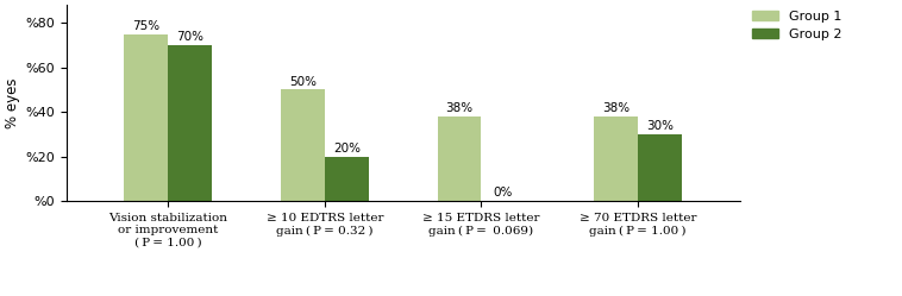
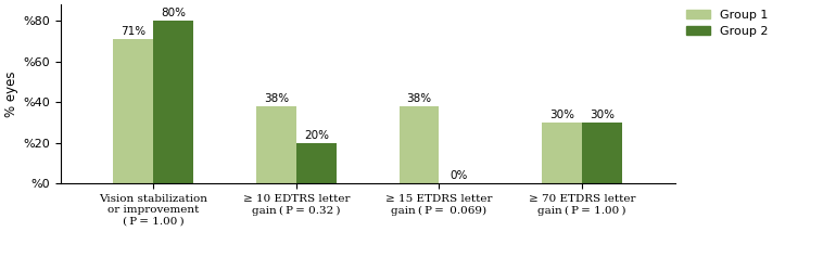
Group 1/Vision stabilization or improvement ( P = 1.00 ): 75% -> 71%
Group 2/Vision stabilization or improvement ( P = 1.00 ): 70% -> 80%
Group 1/≥ 10 EDTRS letter gain ( P = 0.32 ): 50% -> 38%
Group 1/≥ 70 ETDRS letter gain ( P = 1.00 ): 38% -> 30%
